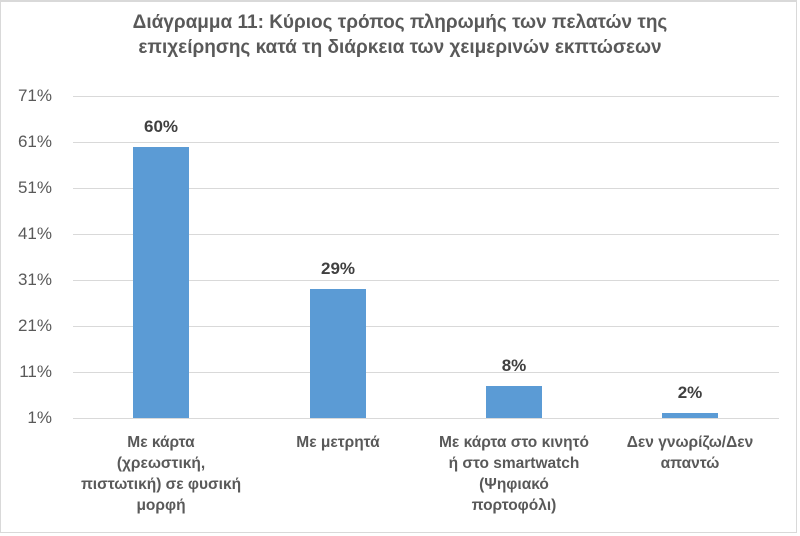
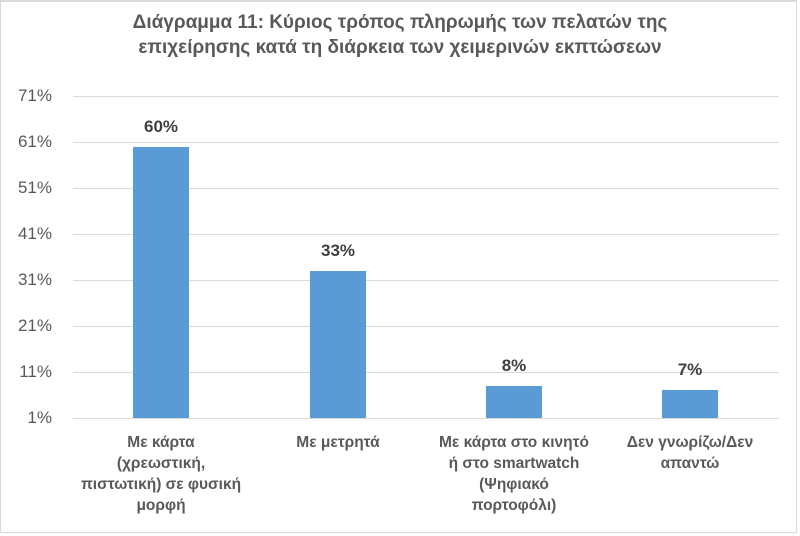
Με μετρητά: 29% -> 33%
Δεν γνωρίζω/Δεν απαντώ: 2% -> 7%
